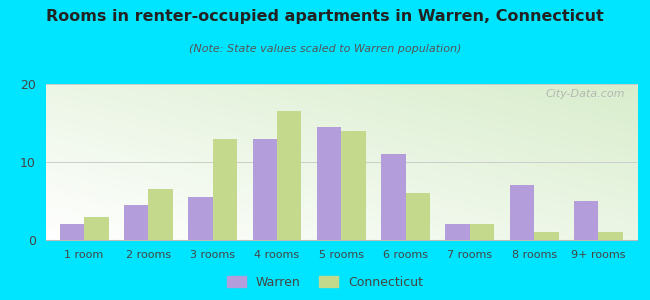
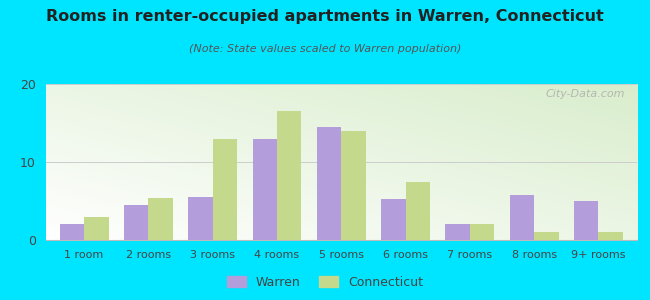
Connecticut/2 rooms: 6.5 -> 5.4
Warren/6 rooms: 11.0 -> 5.2
Connecticut/6 rooms: 6.0 -> 7.4
Warren/8 rooms: 7.0 -> 5.8
